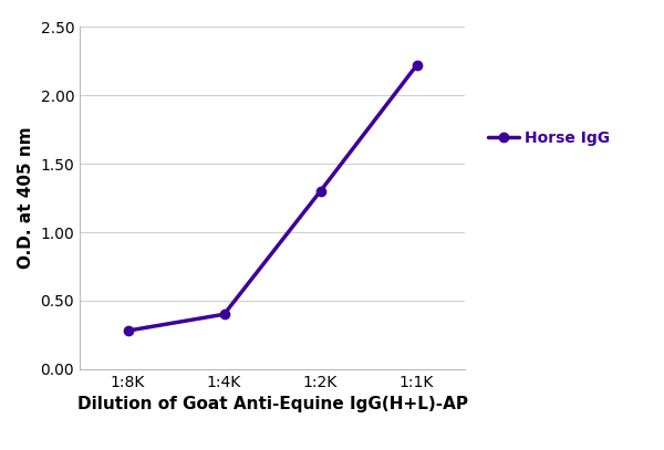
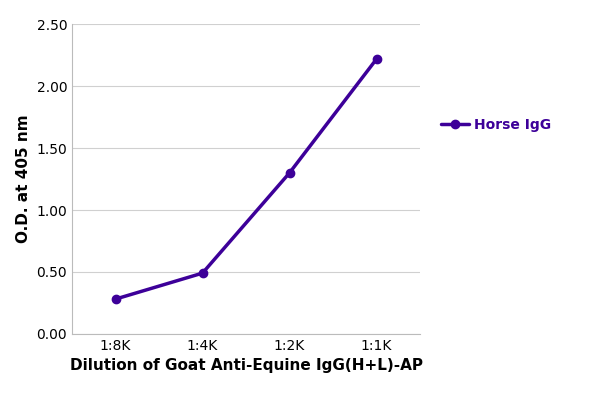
1:4K: 0.40 -> 0.49
